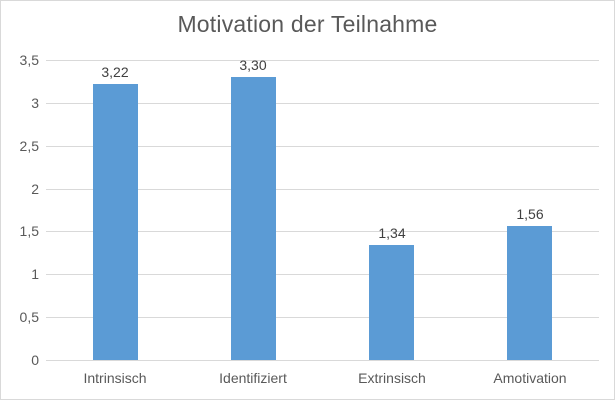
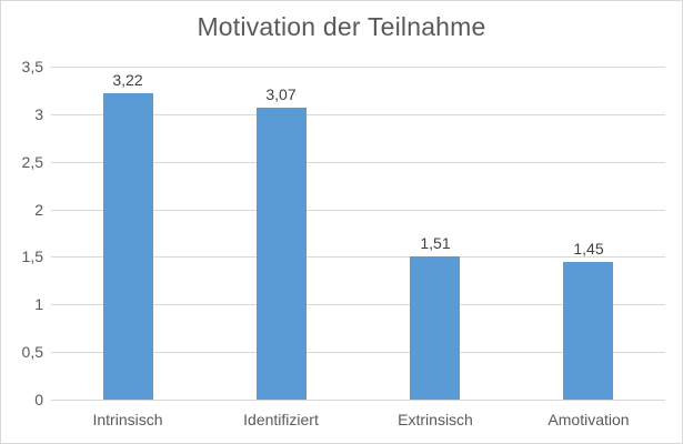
Identifiziert: 3,30 -> 3,07
Extrinsisch: 1,34 -> 1,51
Amotivation: 1,56 -> 1,45
